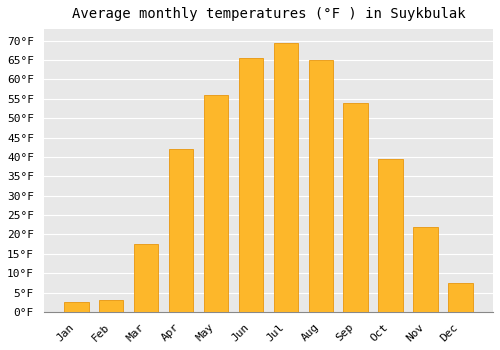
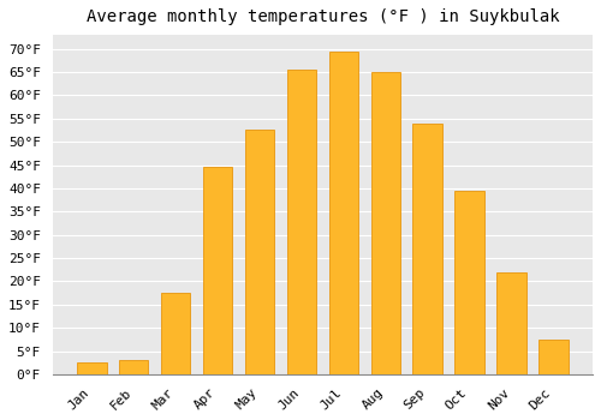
Apr: 42.0°F -> 44.5°F
May: 56.0°F -> 52.5°F
